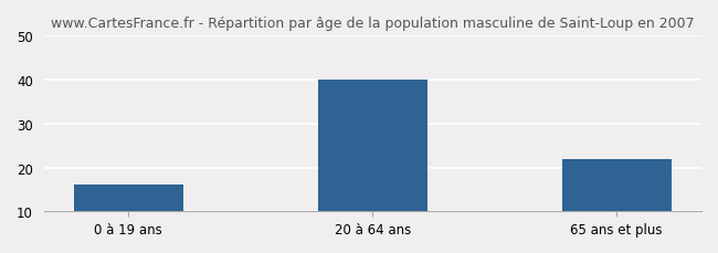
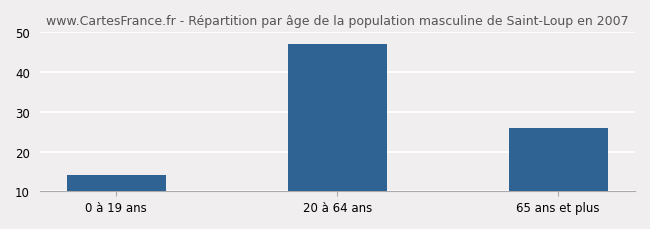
0 à 19 ans: 16 -> 14
20 à 64 ans: 40 -> 47
65 ans et plus: 22 -> 26
